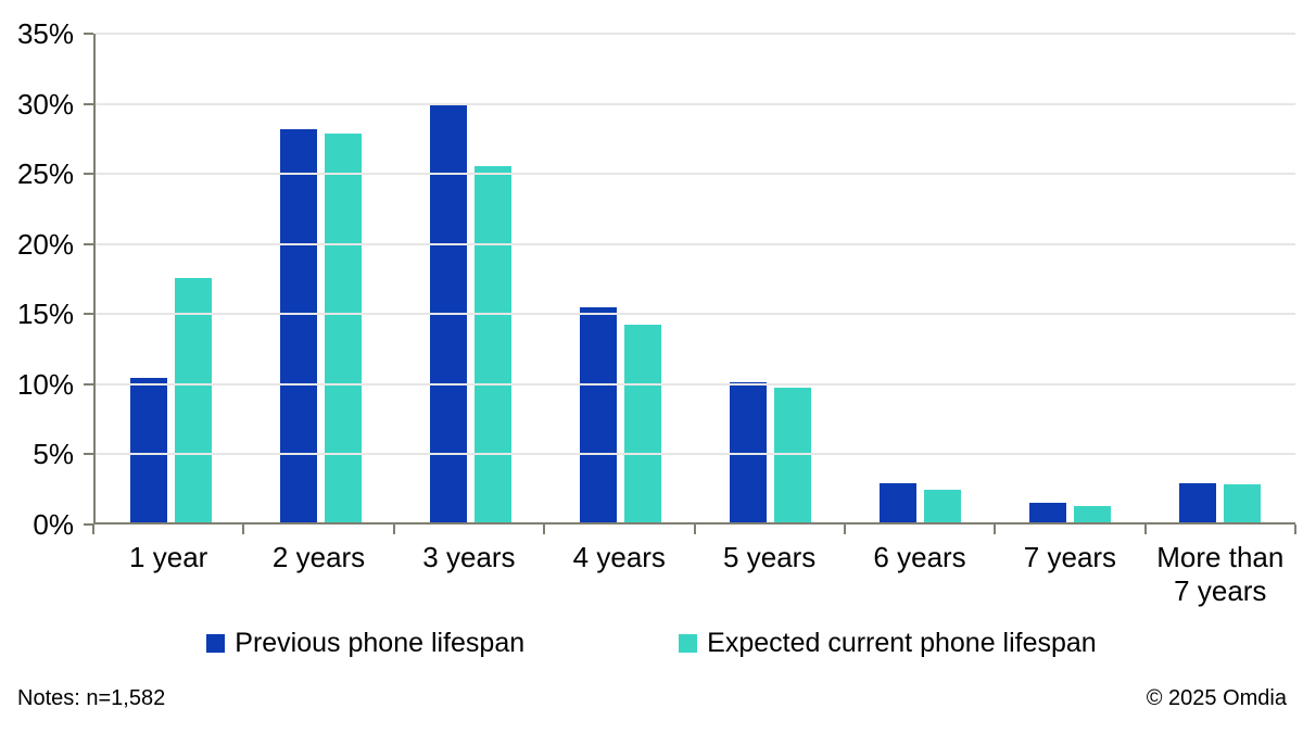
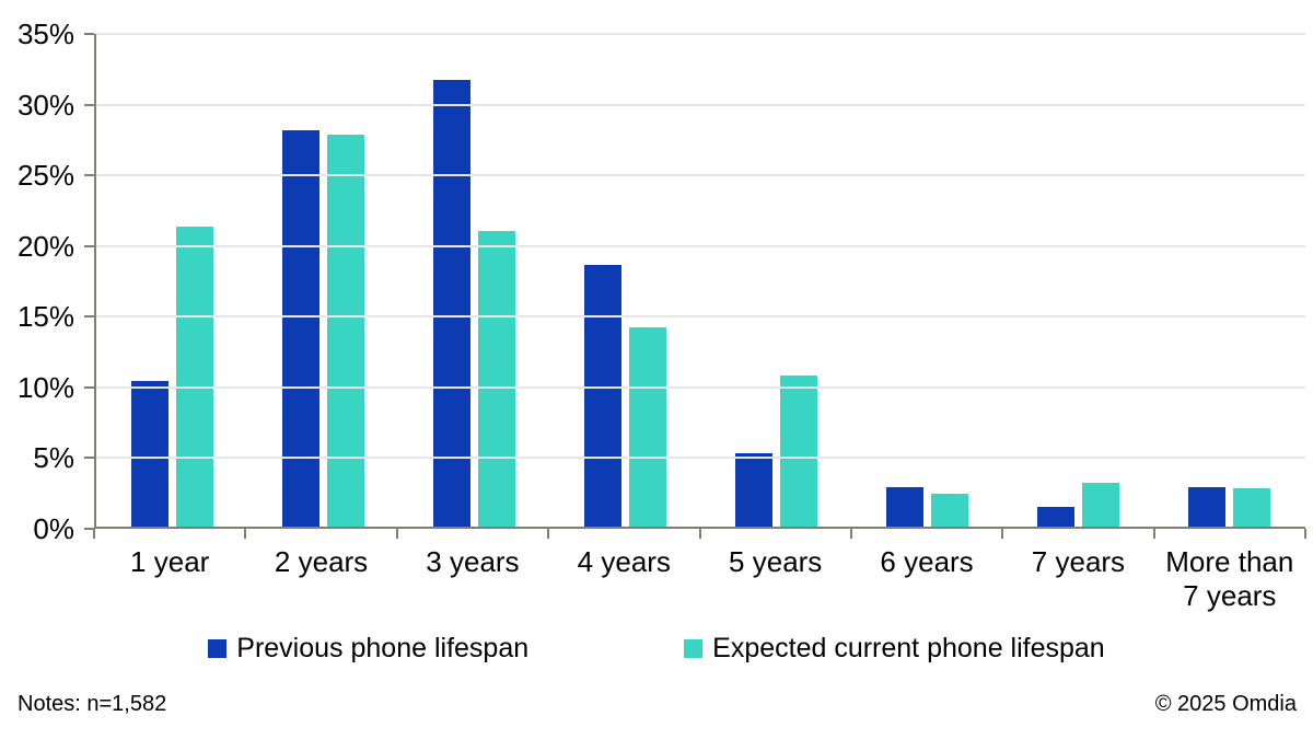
Expected current phone lifespan/1 year: 17.4% -> 21.2%
Previous phone lifespan/3 years: 29.8% -> 31.6%
Expected current phone lifespan/3 years: 25.4% -> 20.9%
Previous phone lifespan/4 years: 15.3% -> 18.5%
Previous phone lifespan/5 years: 10.0% -> 5.2%
Expected current phone lifespan/5 years: 9.6% -> 10.7%
Expected current phone lifespan/7 years: 1.2% -> 3.1%
